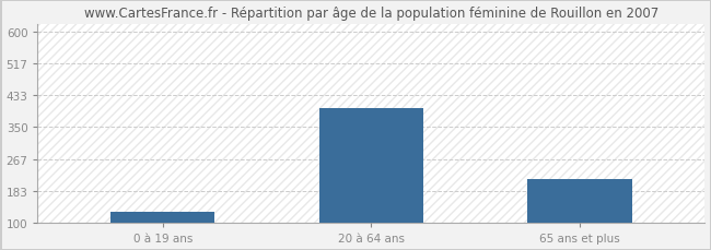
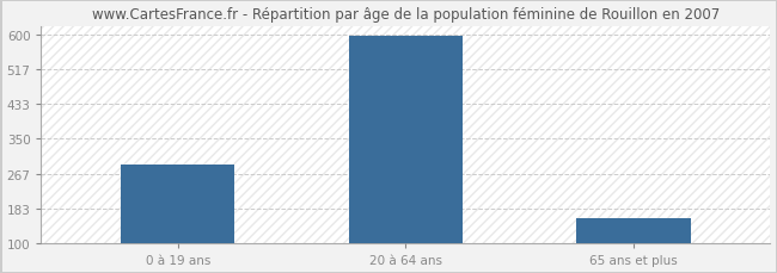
0 à 19 ans: 130 -> 290
20 à 64 ans: 400 -> 595
65 ans et plus: 215 -> 160
